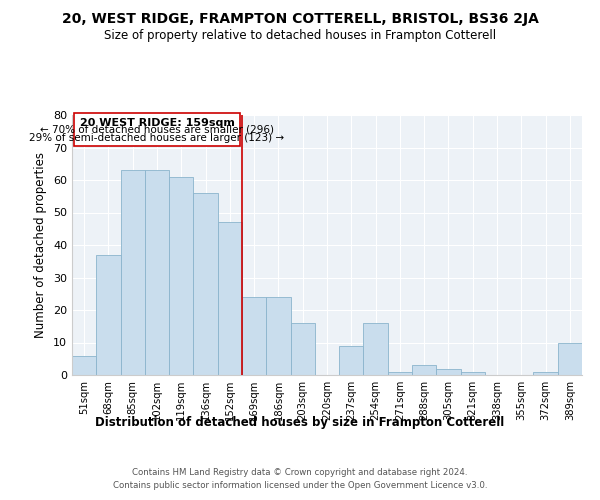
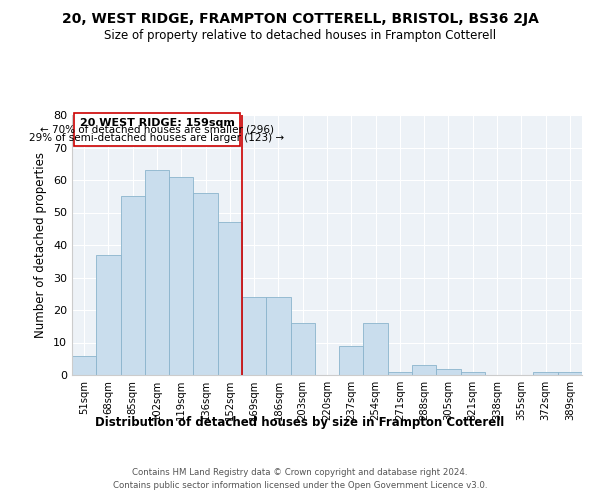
85sqm: 63 -> 55
389sqm: 10 -> 1
